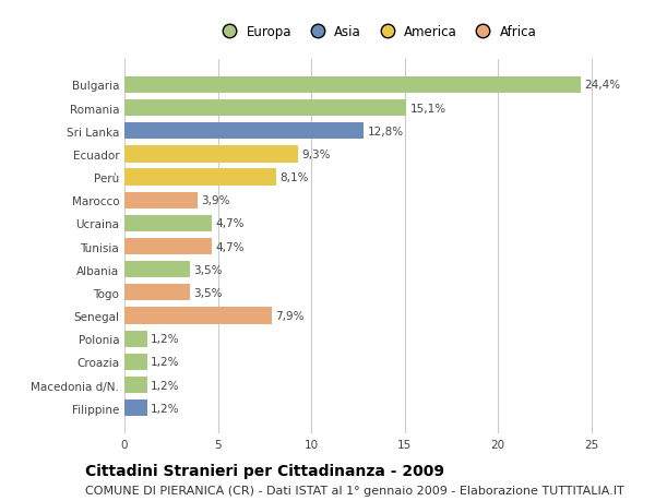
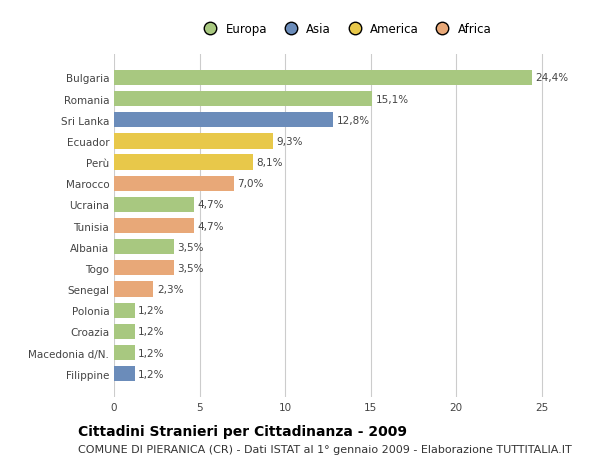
Marocco: 3,9% -> 7,0%
Senegal: 7,9% -> 2,3%
